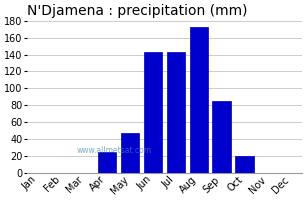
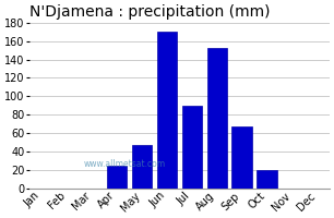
Jun: 143 -> 170
Jul: 143 -> 90
Aug: 173 -> 152
Sep: 85 -> 68
